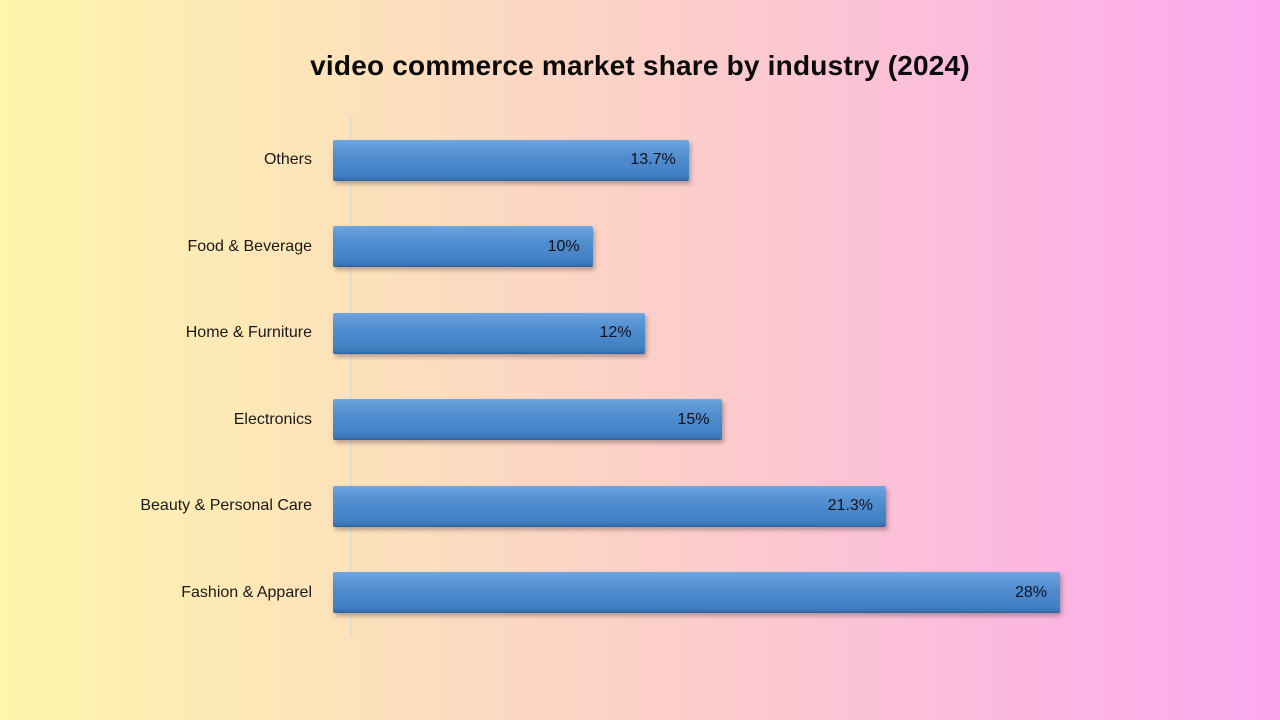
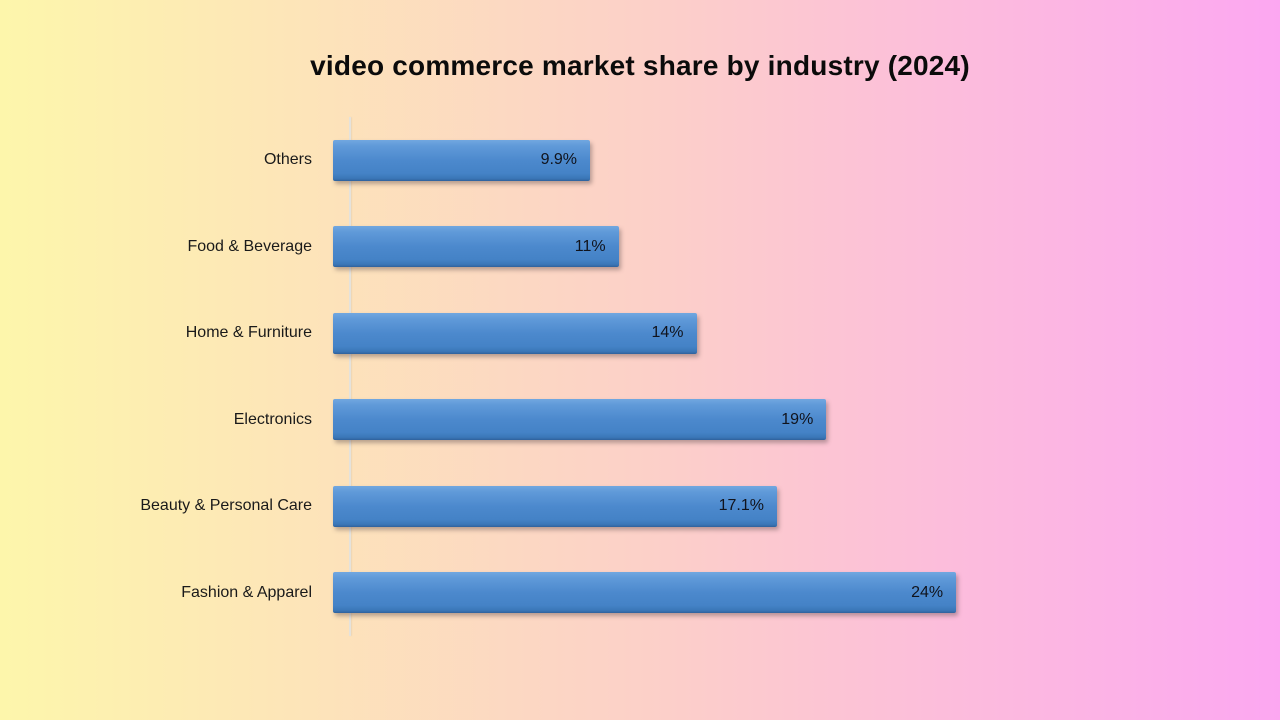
Others: 13.7% -> 9.9%
Food & Beverage: 10% -> 11%
Home & Furniture: 12% -> 14%
Electronics: 15% -> 19%
Beauty & Personal Care: 21.3% -> 17.1%
Fashion & Apparel: 28% -> 24%
